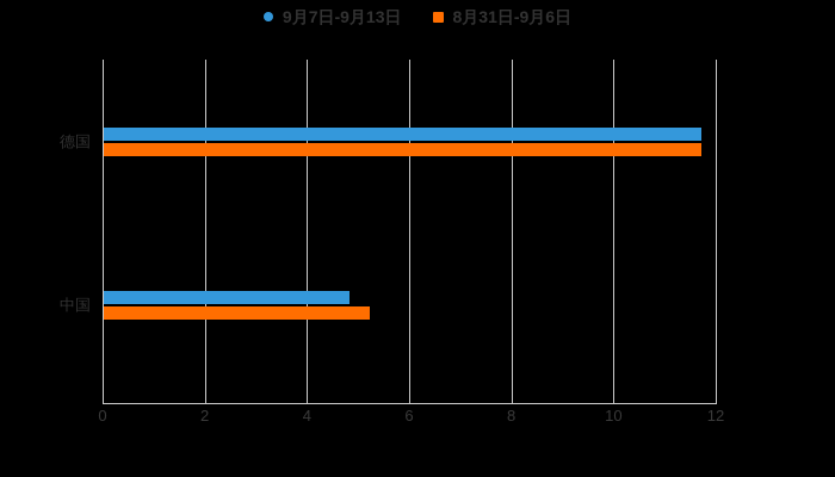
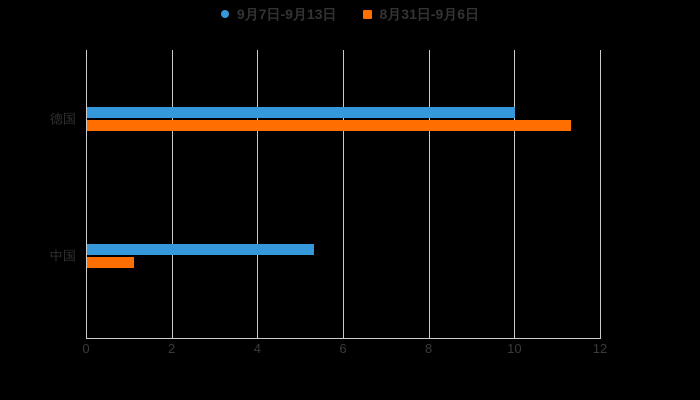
9月7日-9月13日/德国: 11.7 -> 10.0
8月31日-9月6日/德国: 11.7 -> 11.3
9月7日-9月13日/中国: 4.8 -> 5.3
8月31日-9月6日/中国: 5.2 -> 1.1
